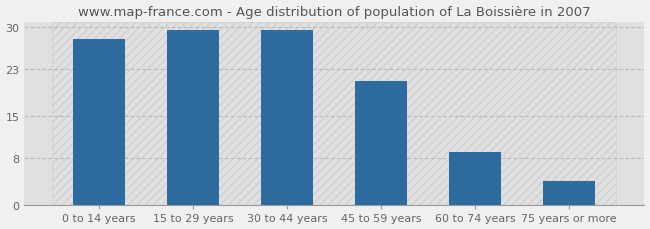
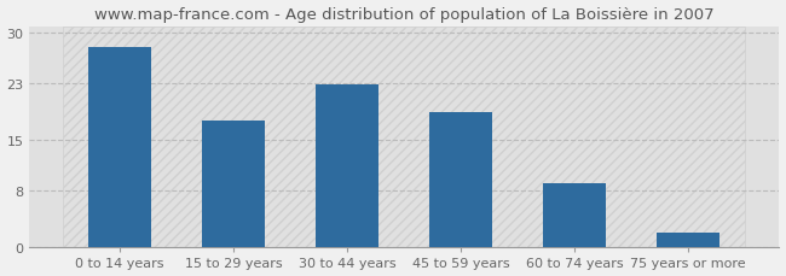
15 to 29 years: 29.5 -> 17.8
30 to 44 years: 29.5 -> 22.8
45 to 59 years: 21.0 -> 19.0
75 years or more: 4.0 -> 2.0
